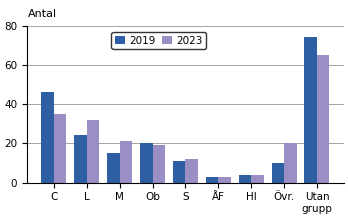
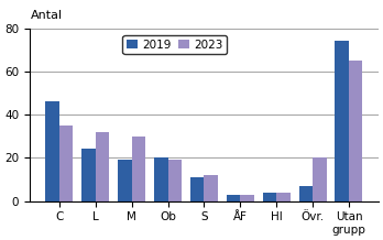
2019/M: 15 -> 19
2023/M: 21 -> 30
2019/Övr.: 10 -> 7
